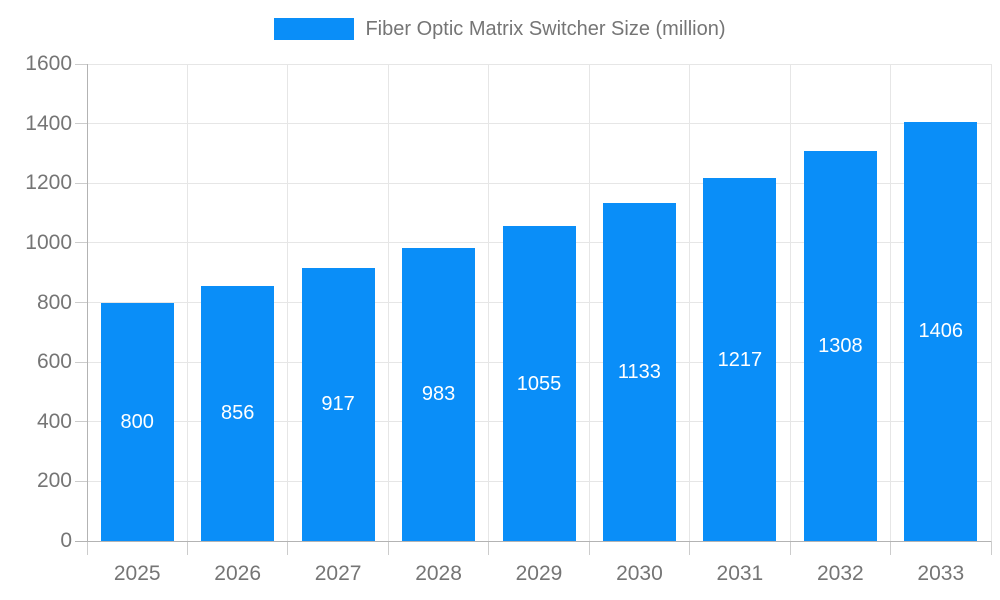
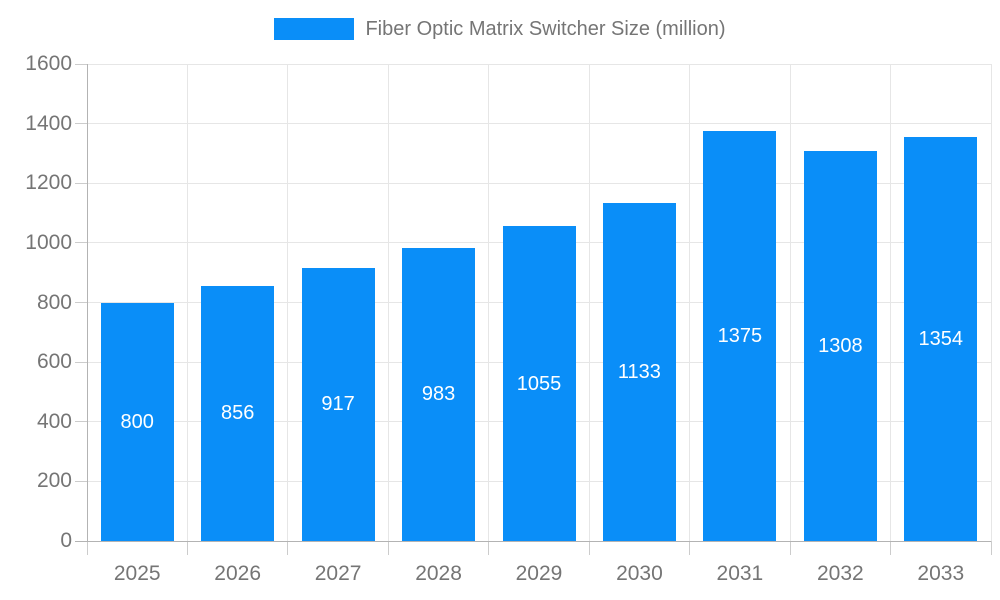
2031: 1217 -> 1375
2033: 1406 -> 1354
